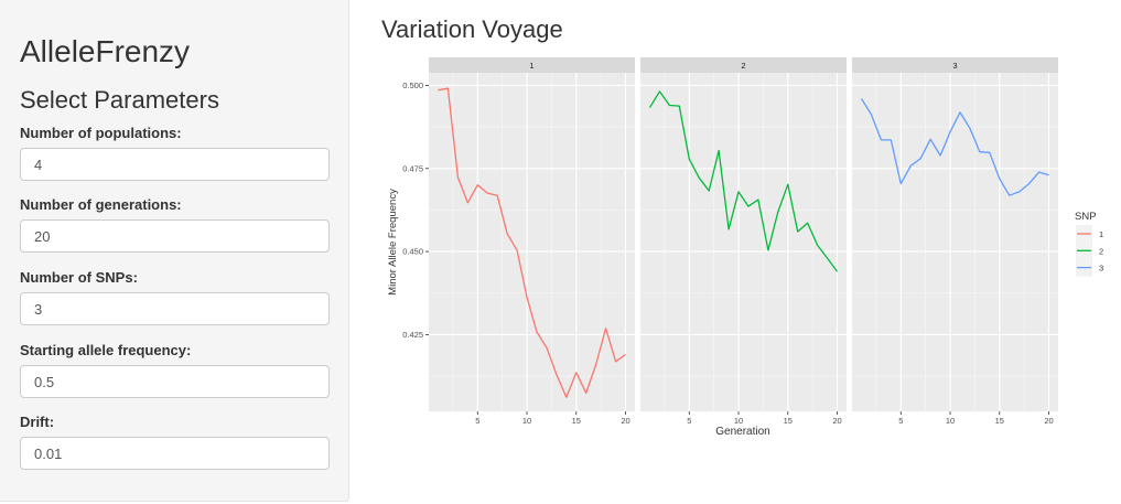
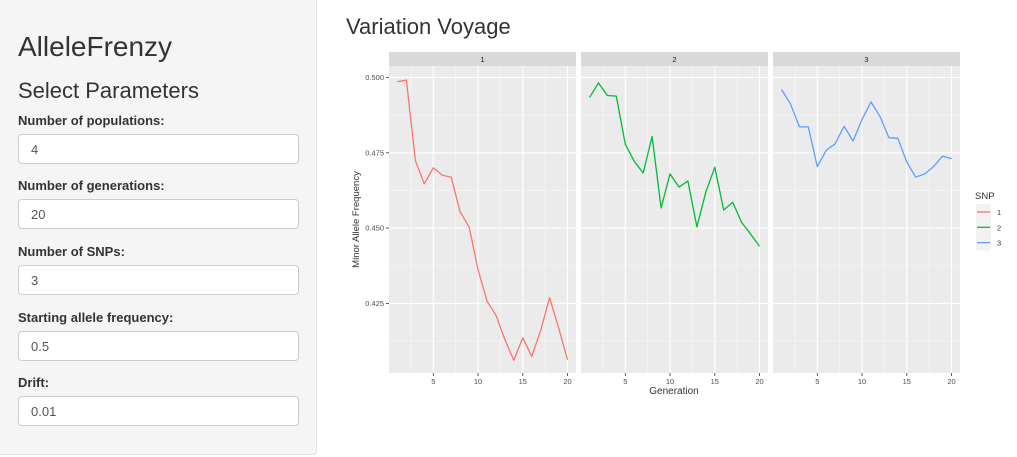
1/20: 0.419 -> 0.406
